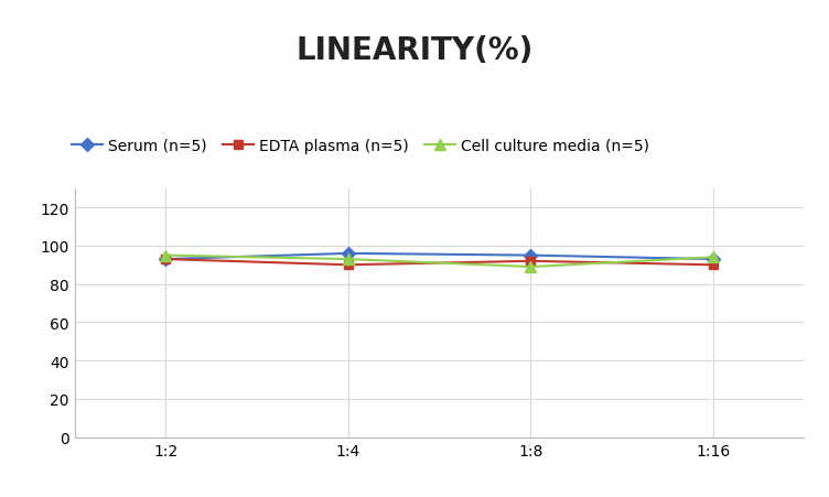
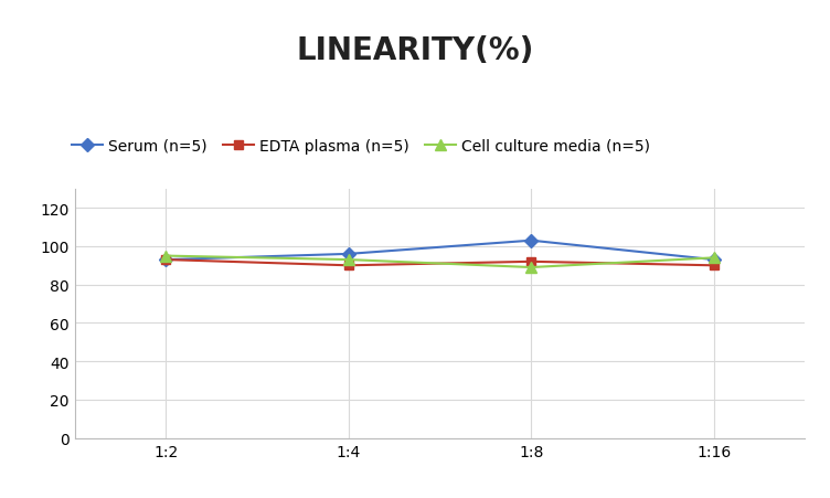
Serum (n=5)/1:8: 95 -> 103
